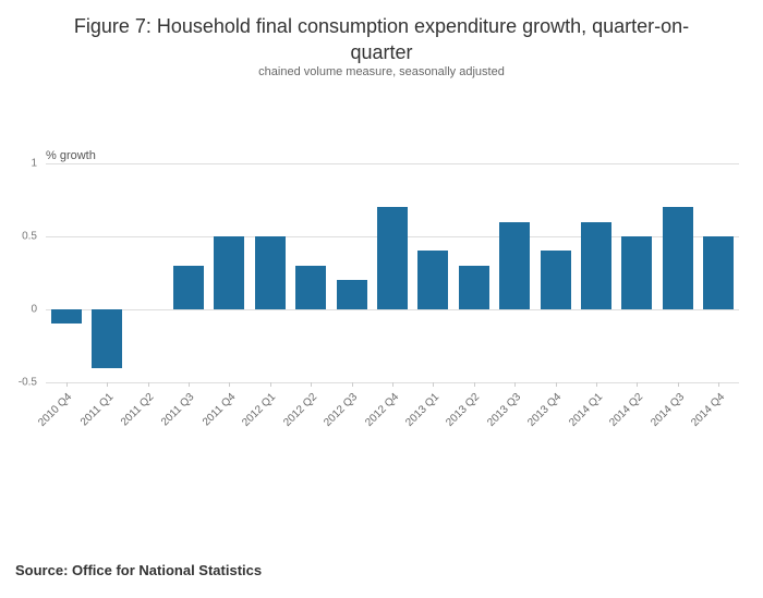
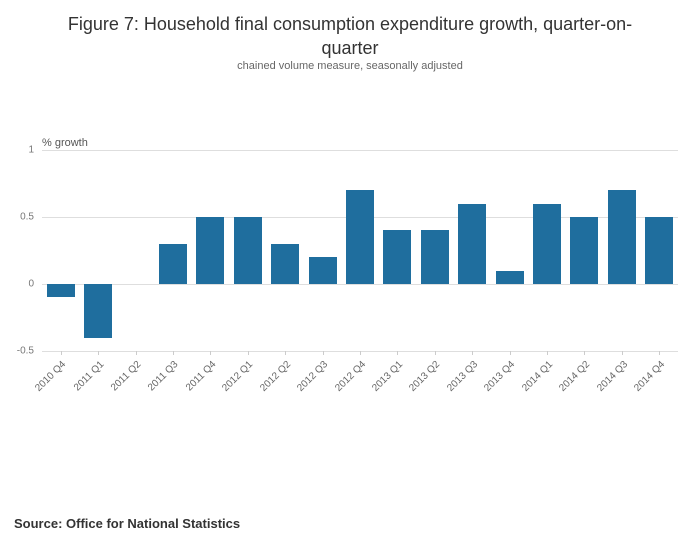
2013 Q2: 0.3 -> 0.4
2013 Q4: 0.4 -> 0.1
